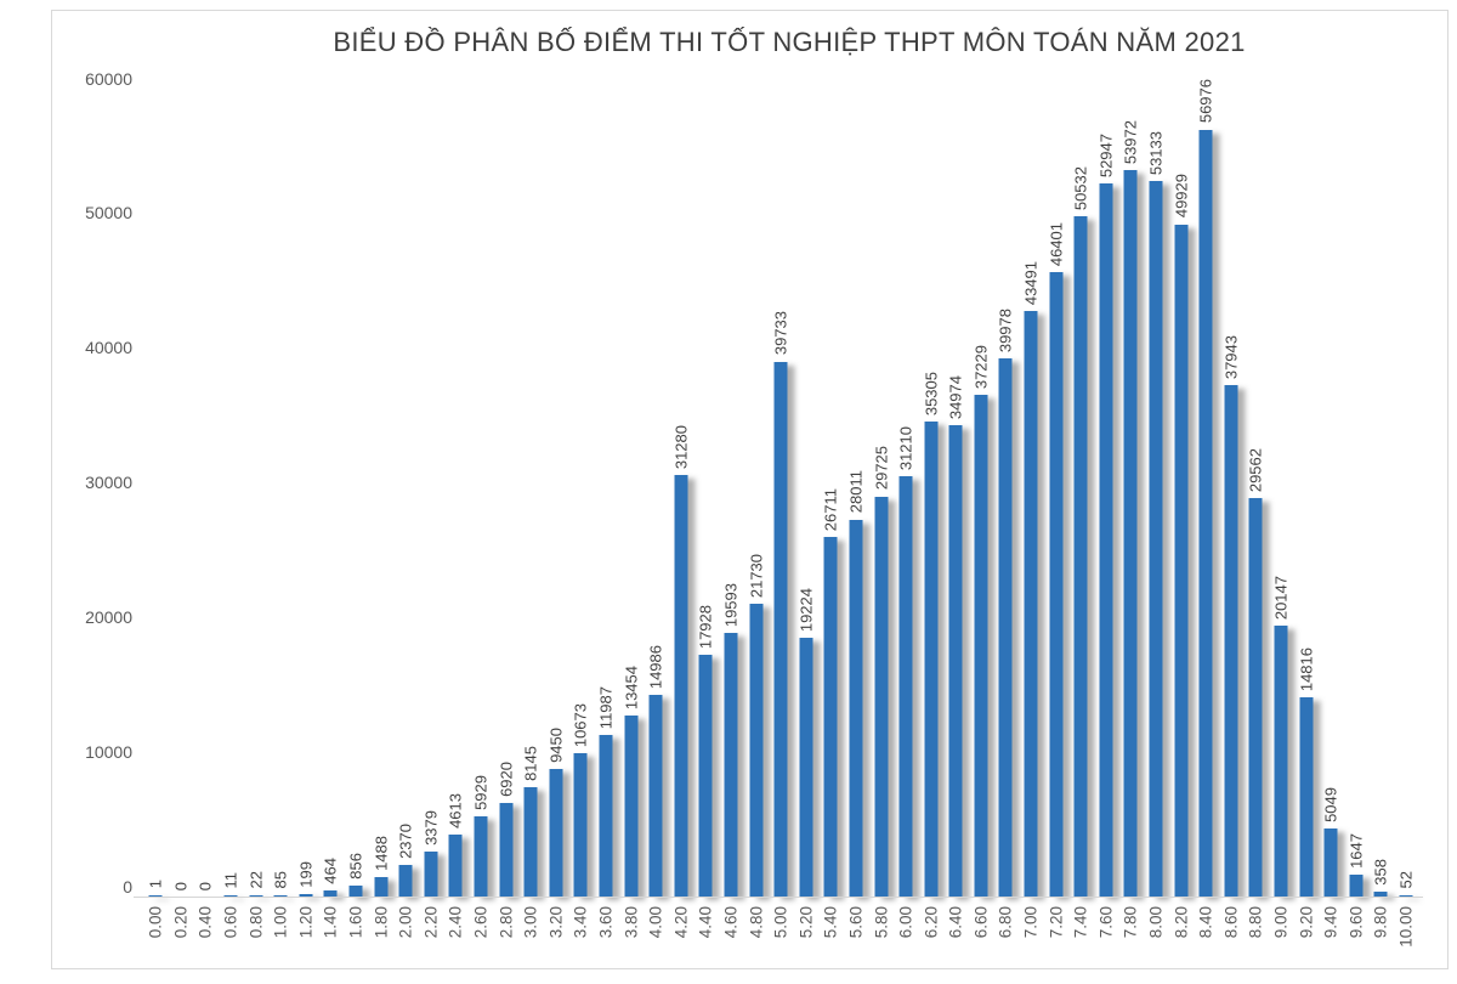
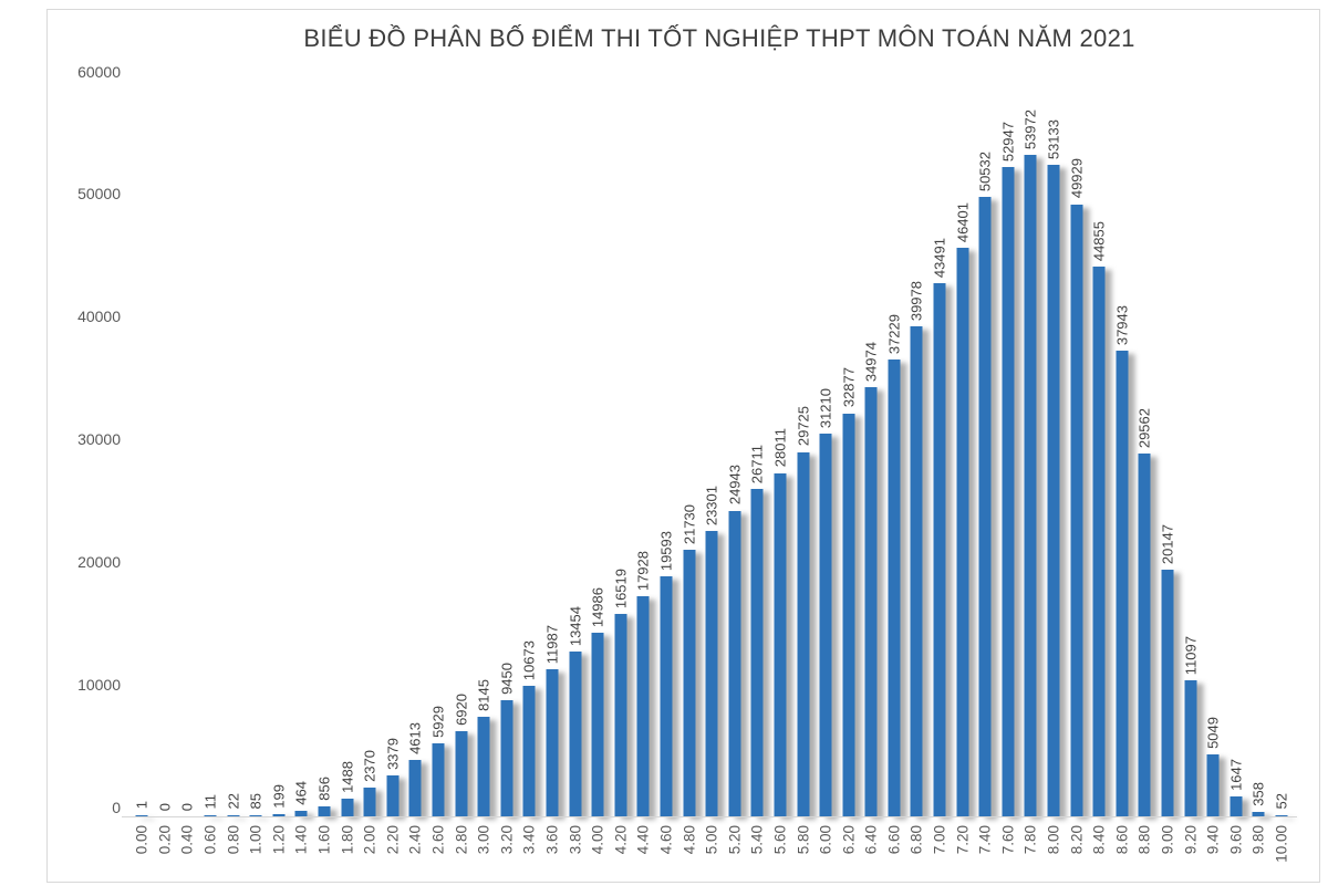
4.20: 31280 -> 16519
5.00: 39733 -> 23301
5.20: 19224 -> 24943
6.20: 35305 -> 32877
8.40: 56976 -> 44855
9.20: 14816 -> 11097
